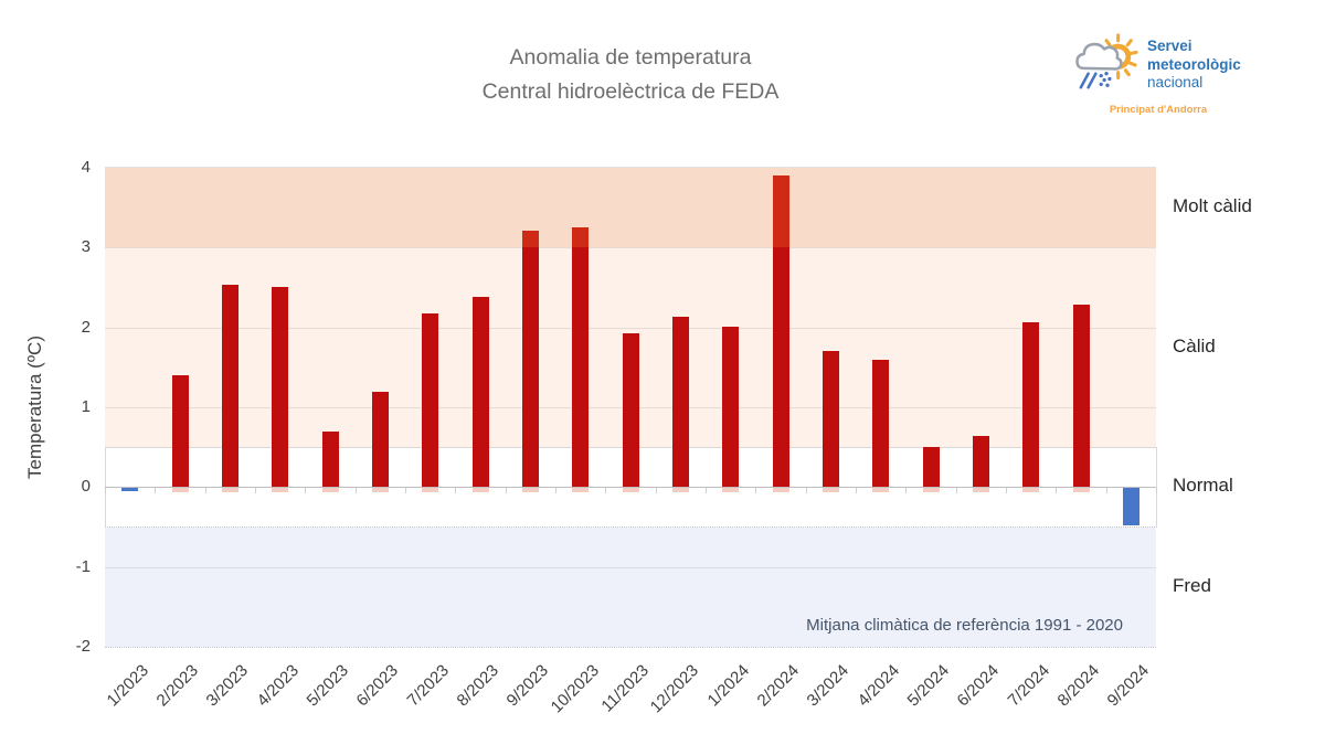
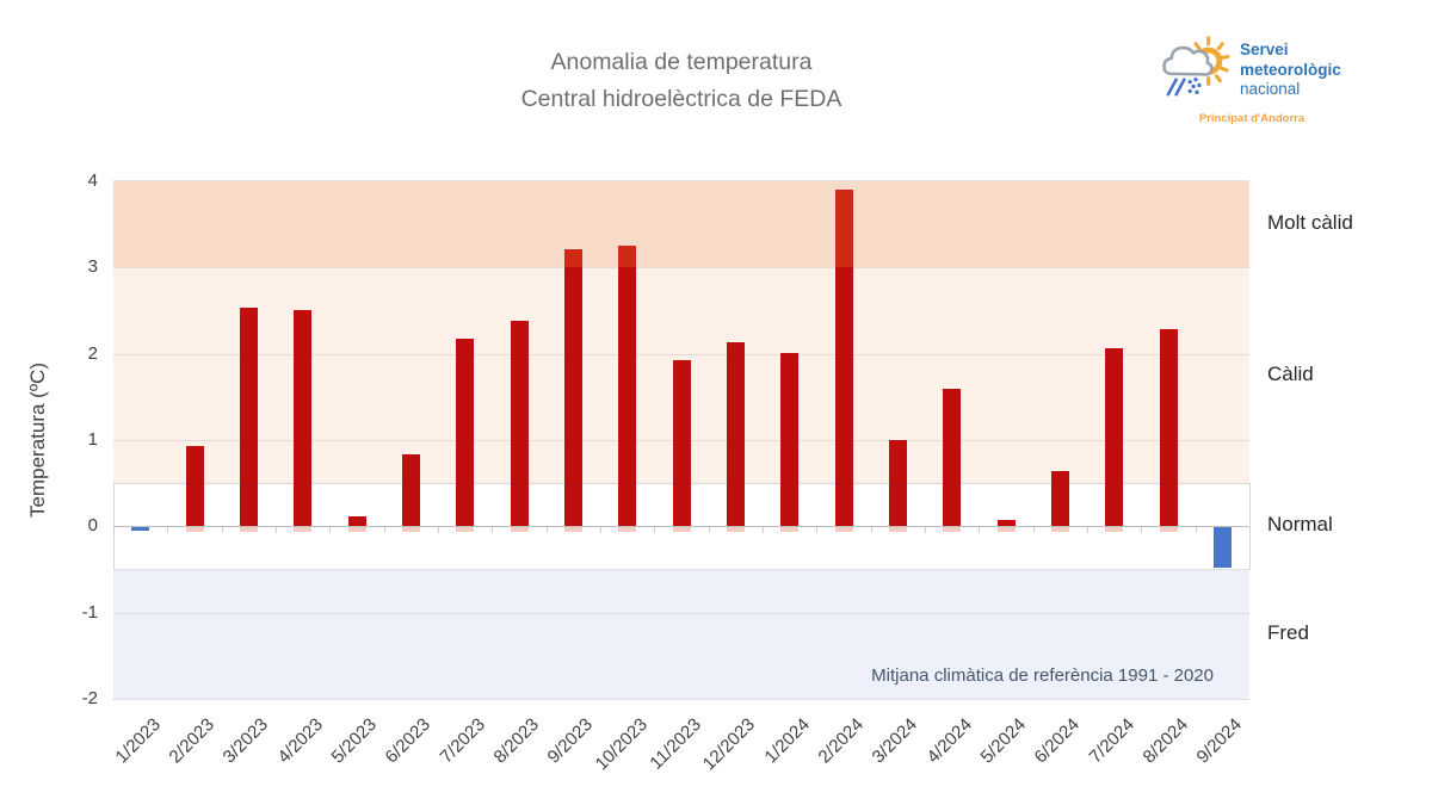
2/2023: 1.4 -> 0.9
5/2023: 0.7 -> 0.1
6/2023: 1.2 -> 0.8
3/2024: 1.7 -> 1.0
5/2024: 0.5 -> 0.1
